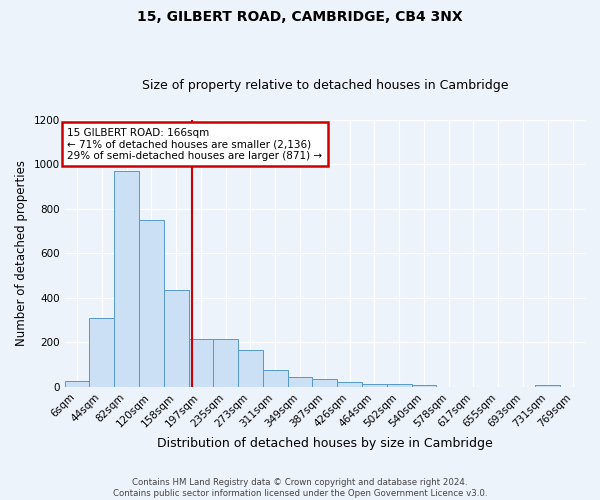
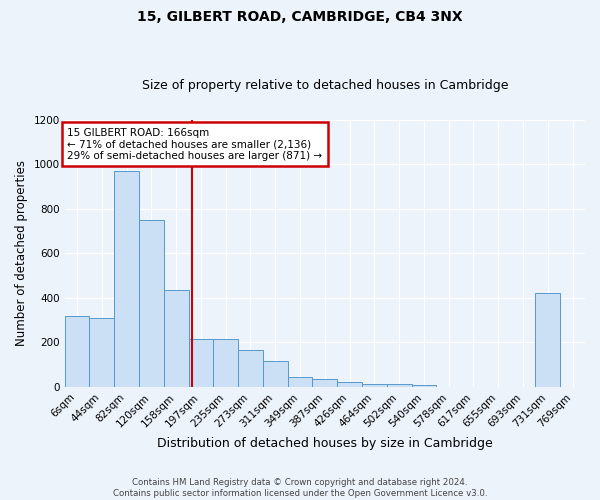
6sqm: 25 -> 320
311sqm: 75 -> 115
731sqm: 10 -> 420
